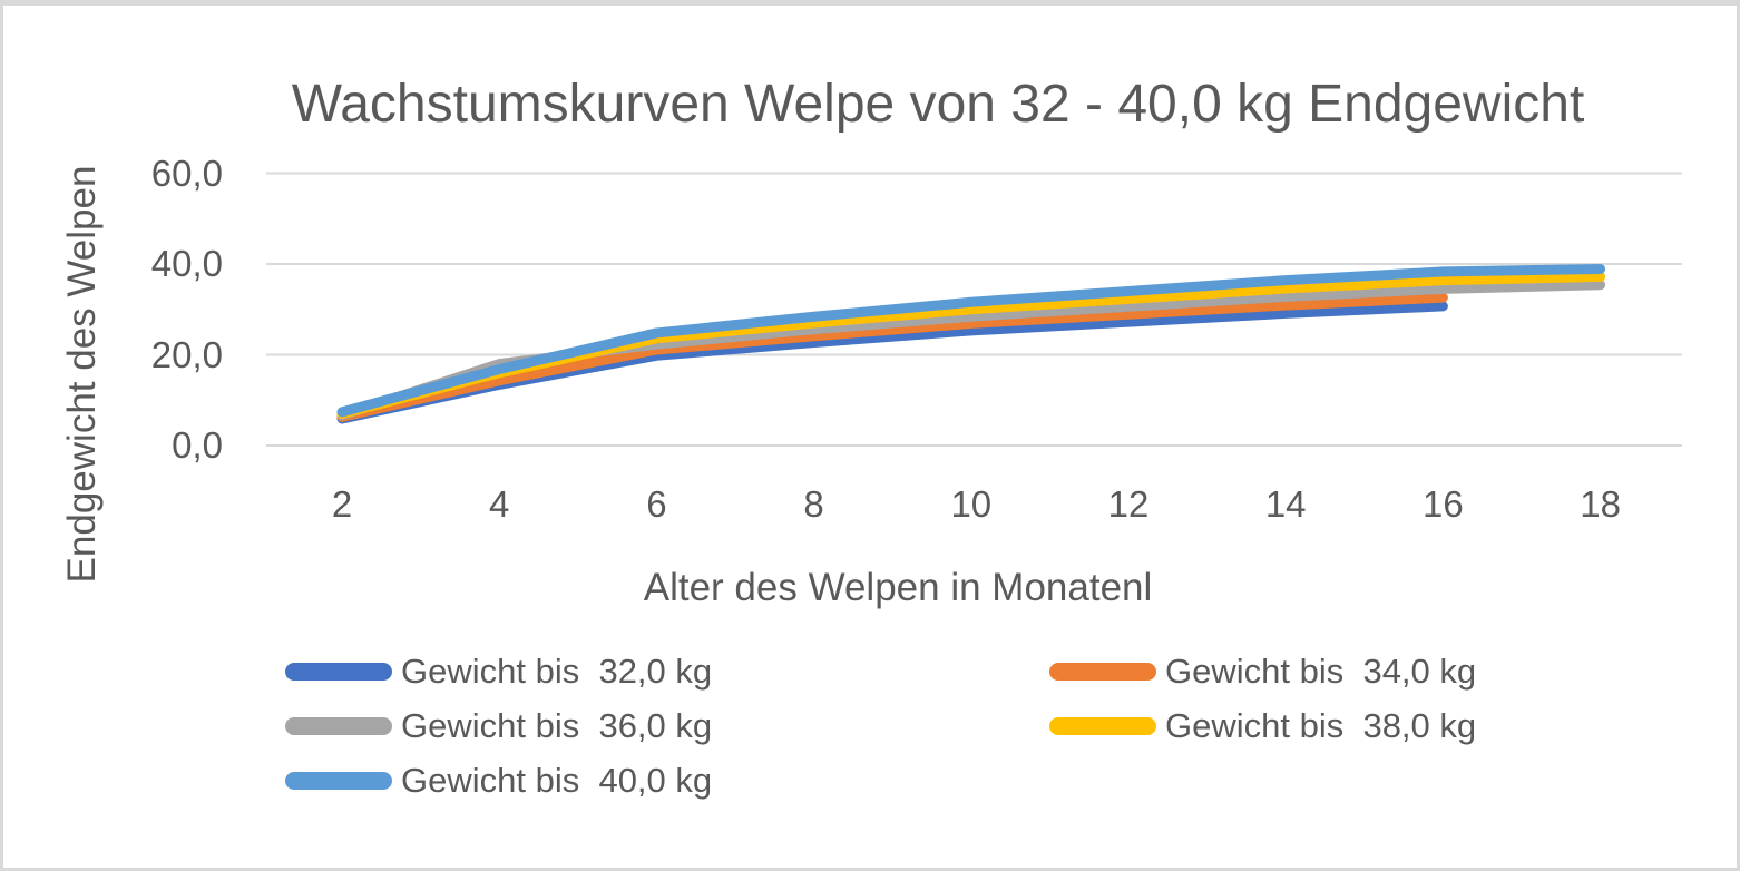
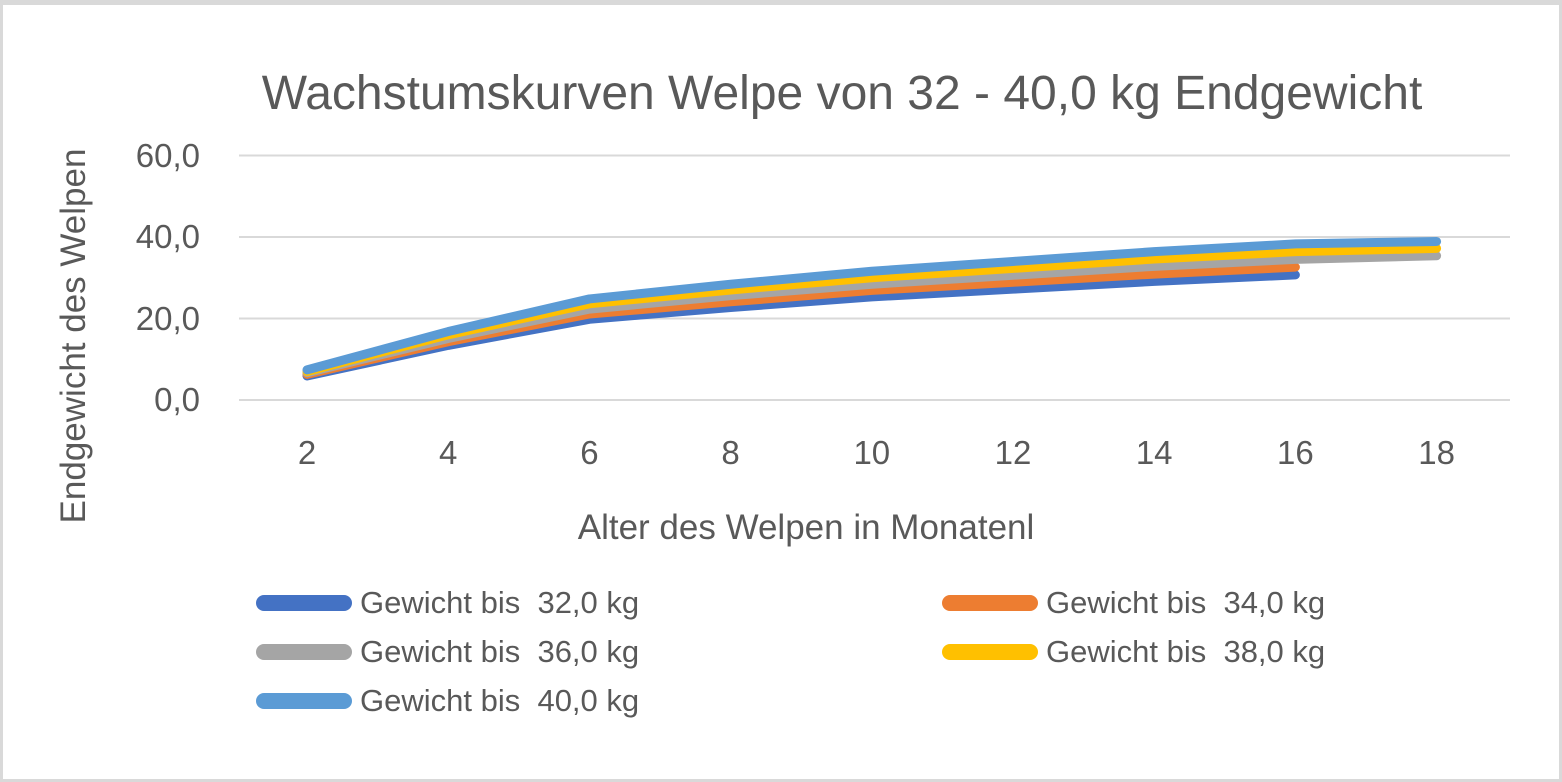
Gewicht bis 36,0 kg/4: 18 -> 15
